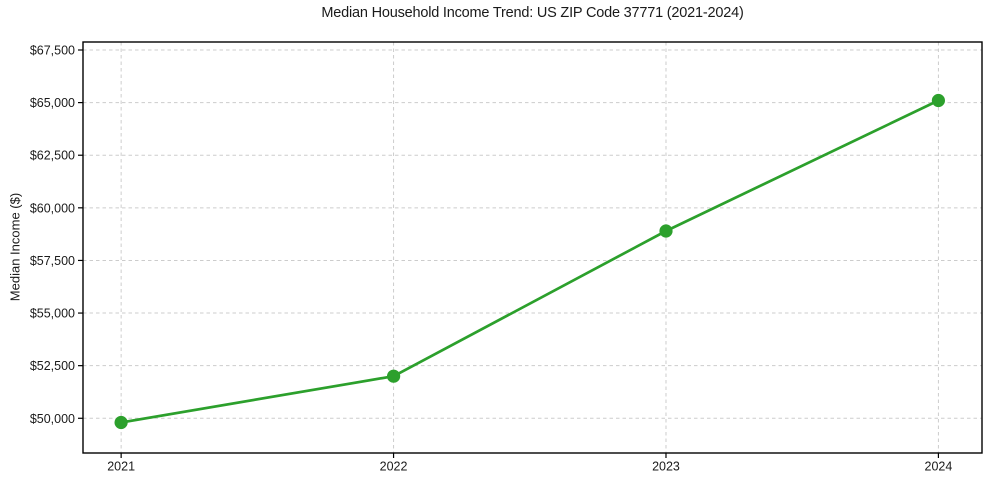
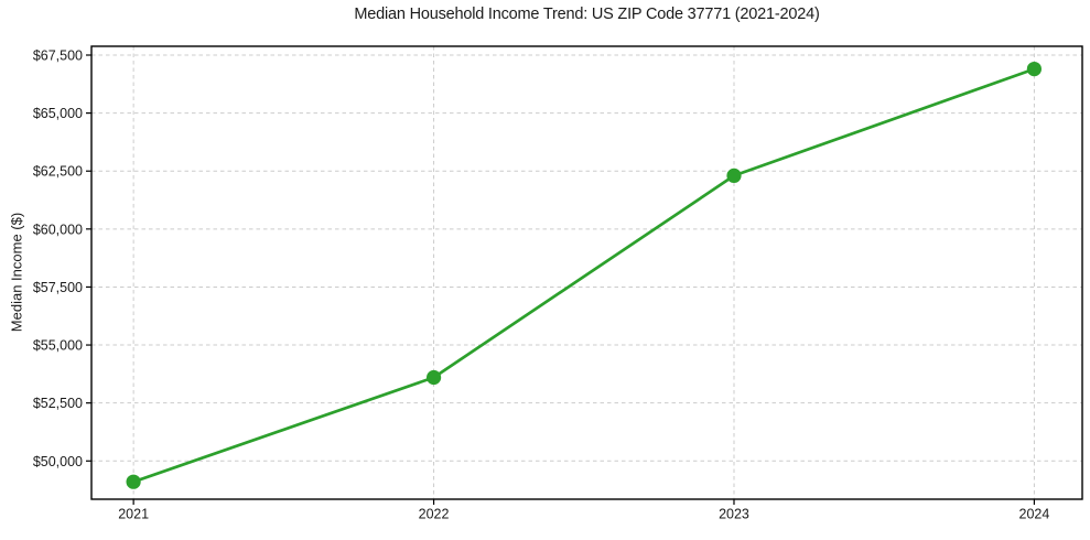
2021: $49800 -> $49100
2022: $52000 -> $53600
2023: $58900 -> $62300
2024: $65100 -> $66900
